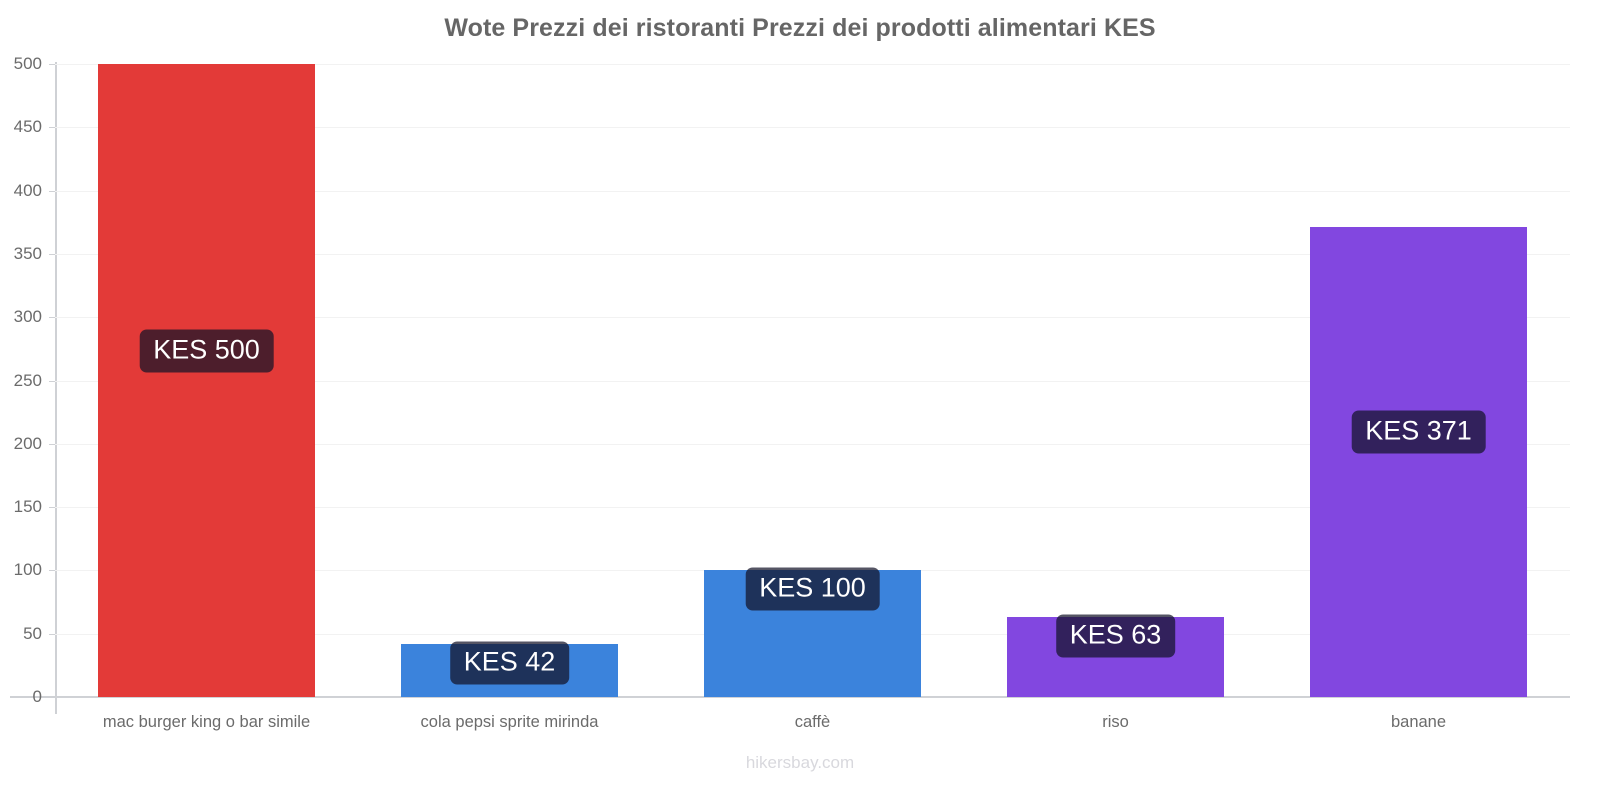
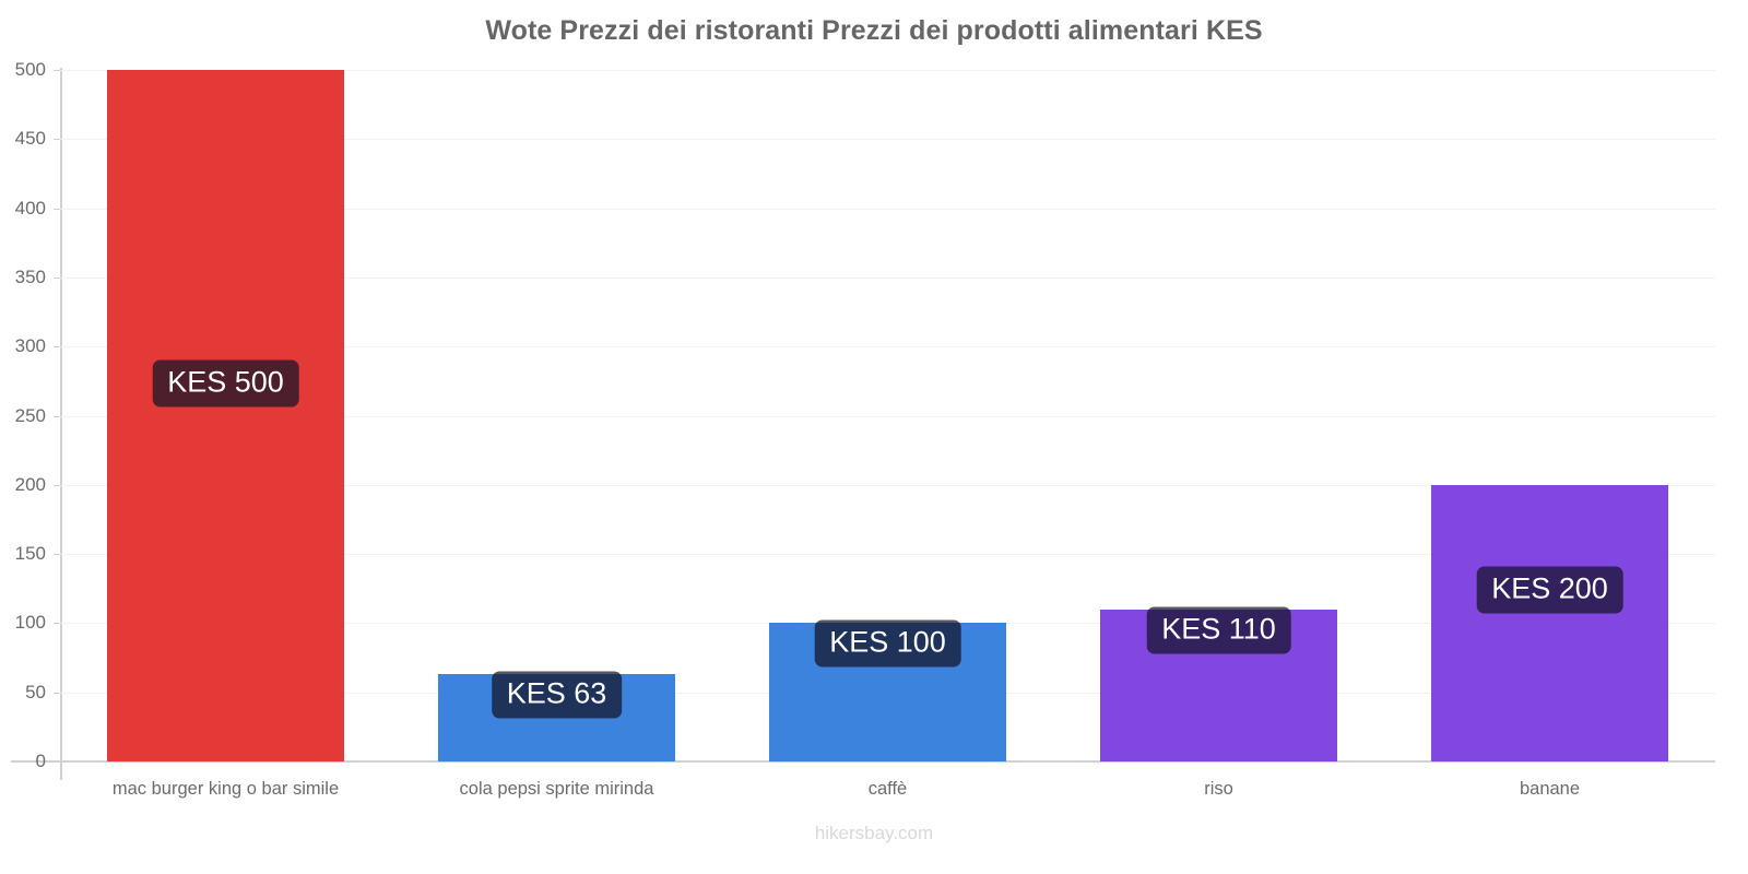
cola pepsi sprite mirinda: 42 -> 63
riso: 63 -> 110
banane: 371 -> 200
